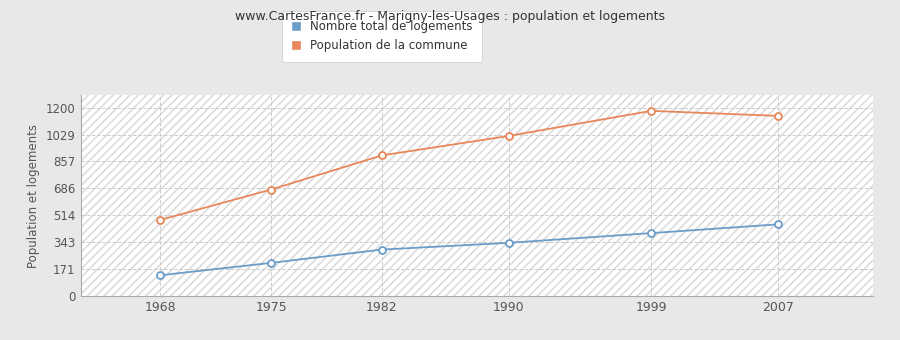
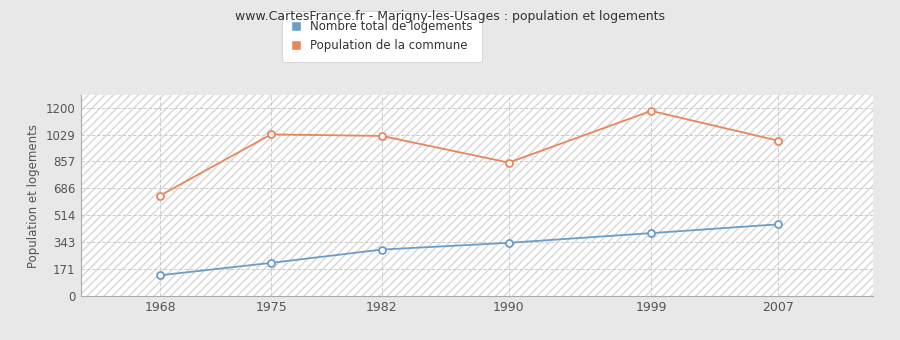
Population de la commune/1968: 480 -> 640
Population de la commune/1975: 680 -> 1030
Population de la commune/1982: 900 -> 1020
Population de la commune/1990: 1020 -> 850
Population de la commune/2007: 1150 -> 990
